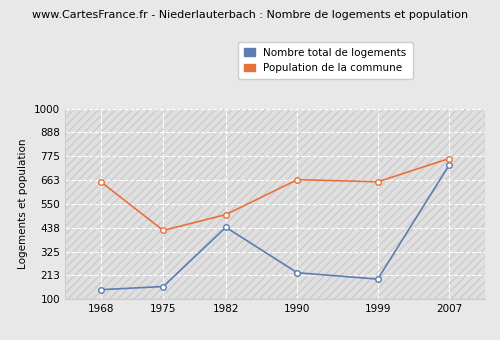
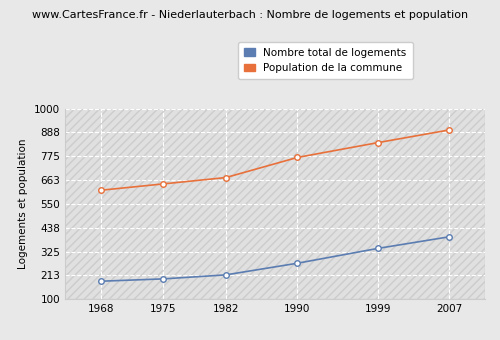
Nombre total de logements/1968: 145 -> 185
Population de la commune/1968: 655 -> 615
Nombre total de logements/1975: 160 -> 196
Population de la commune/1975: 425 -> 645
Nombre total de logements/1982: 440 -> 215
Population de la commune/1982: 500 -> 675
Nombre total de logements/1990: 225 -> 270
Population de la commune/1990: 665 -> 770
Nombre total de logements/1999: 195 -> 340
Population de la commune/1999: 655 -> 840
Nombre total de logements/2007: 735 -> 395
Population de la commune/2007: 765 -> 900
